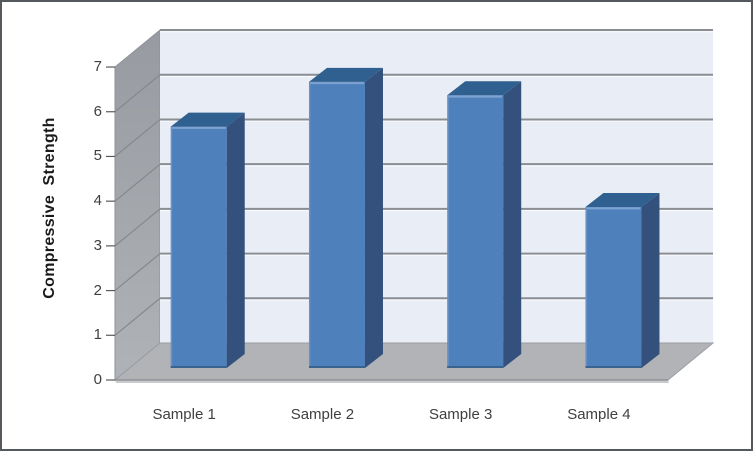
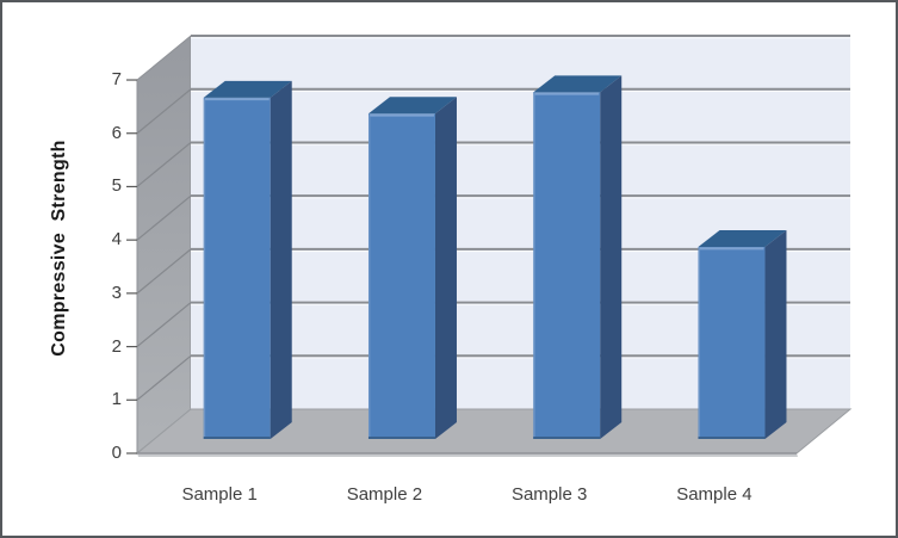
Sample 1: 5.4 -> 6.4
Sample 2: 6.4 -> 6.1
Sample 3: 6.1 -> 6.5
